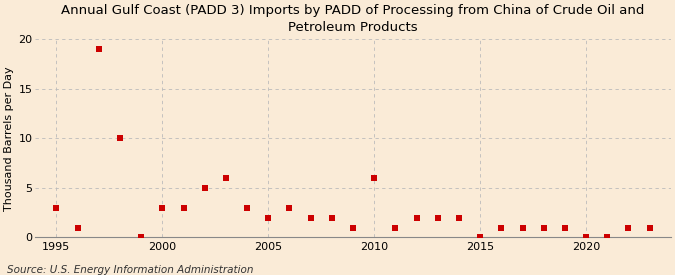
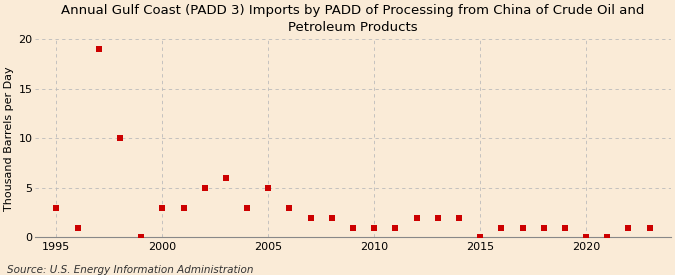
2005: 2 -> 5
2010: 6 -> 1
